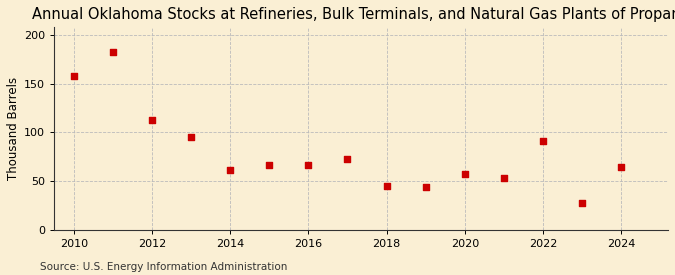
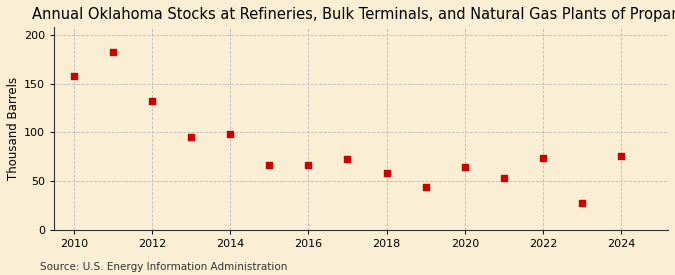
2012: 113 -> 132
2014: 61 -> 98
2018: 45 -> 58
2020: 57 -> 64
2022: 91 -> 74
2024: 64 -> 76
